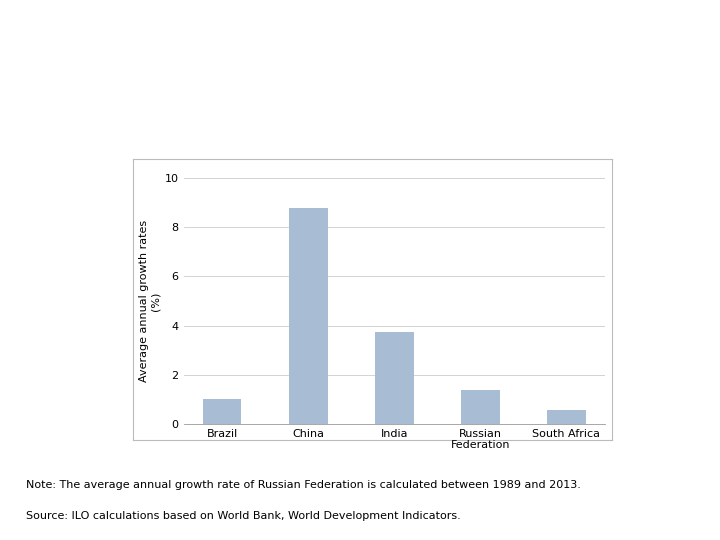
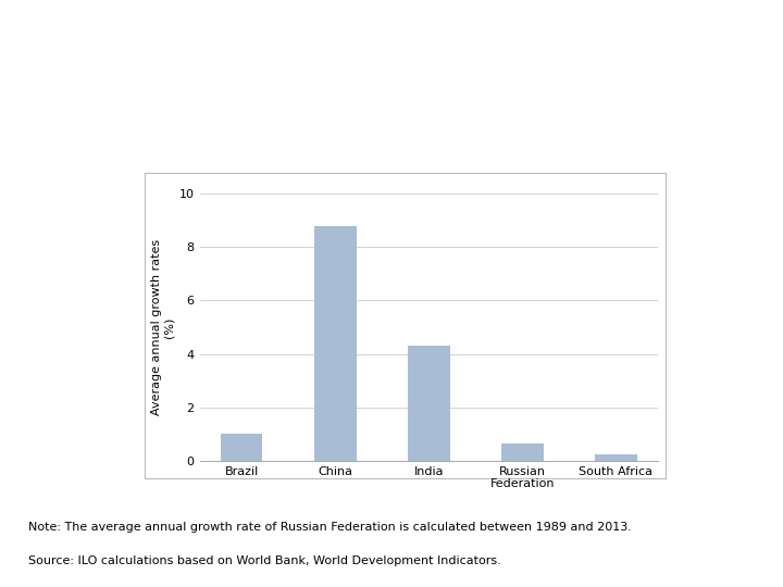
India: 3.75 -> 4.30
Russian Federation: 1.40 -> 0.65
South Africa: 0.55 -> 0.25
